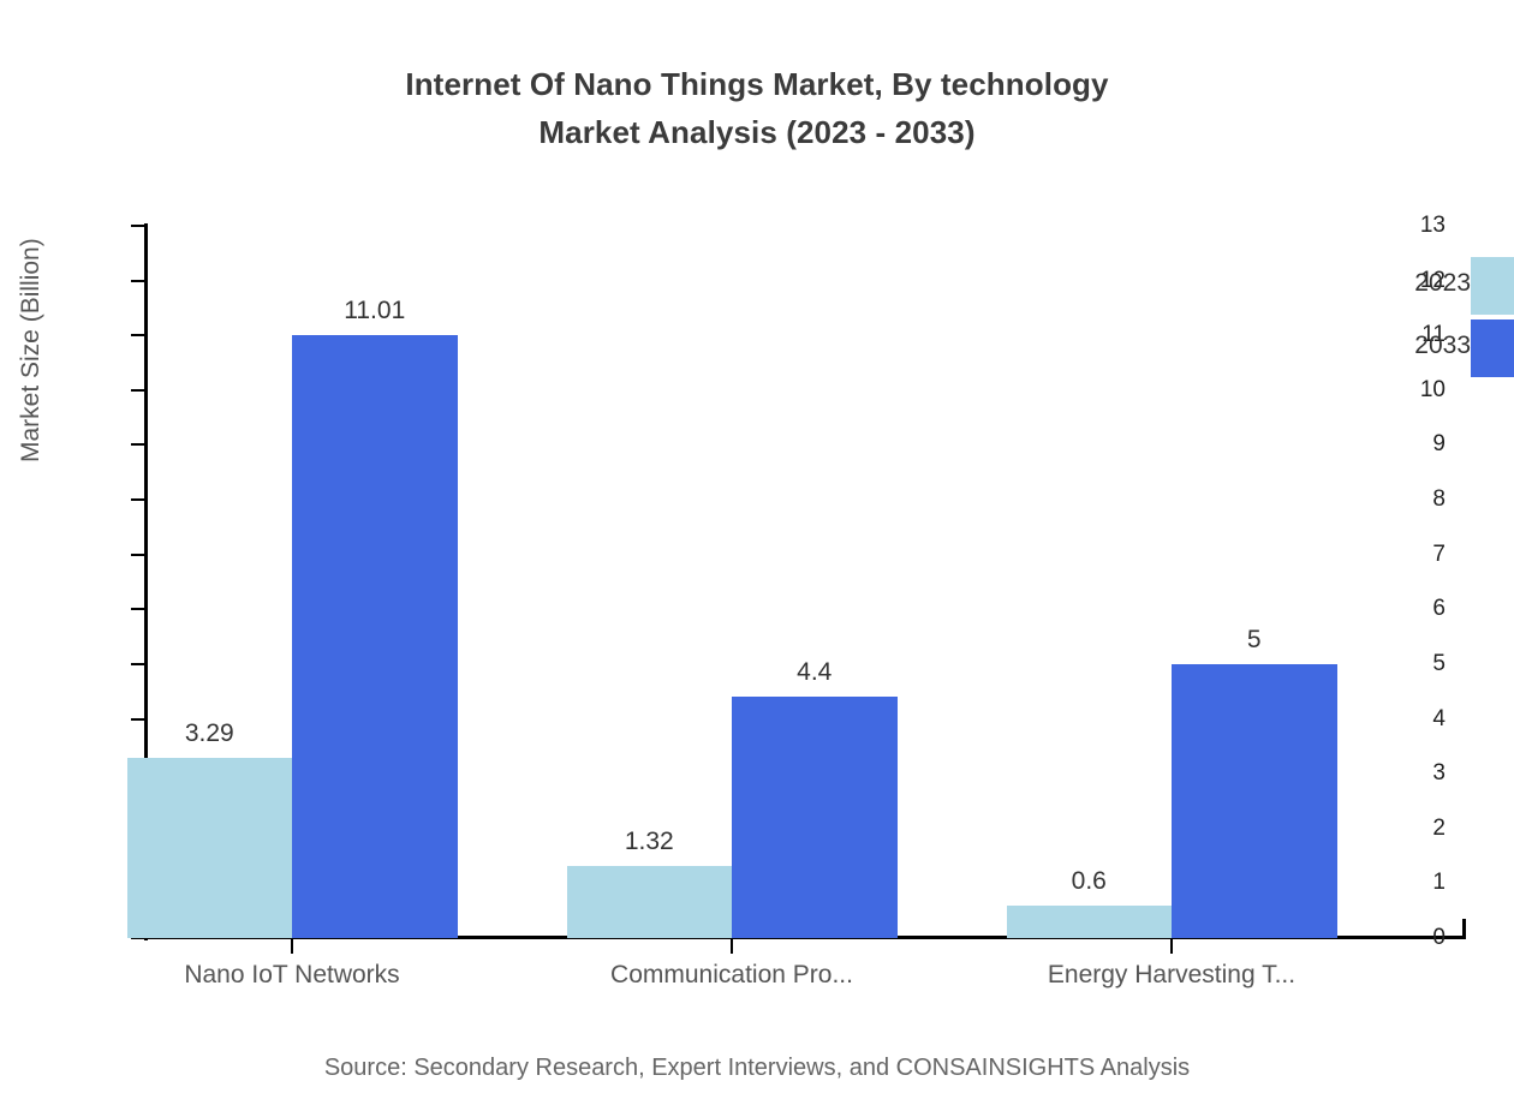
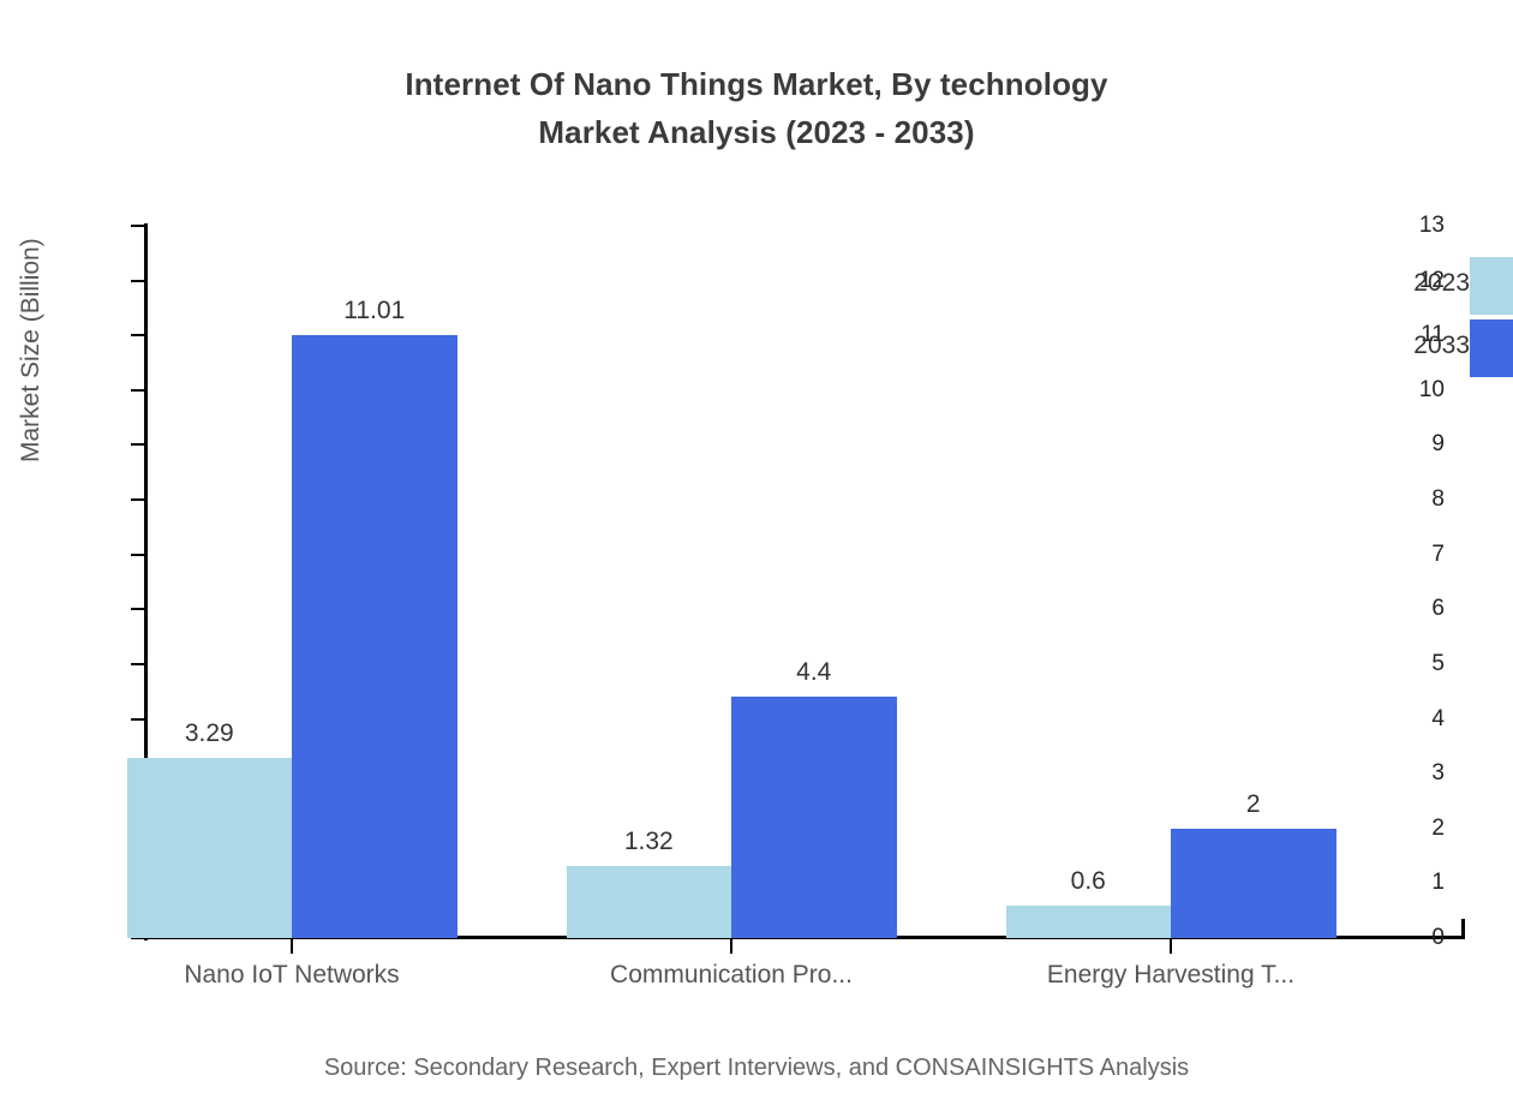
2033/Energy Harvesting T...: 5 -> 2
